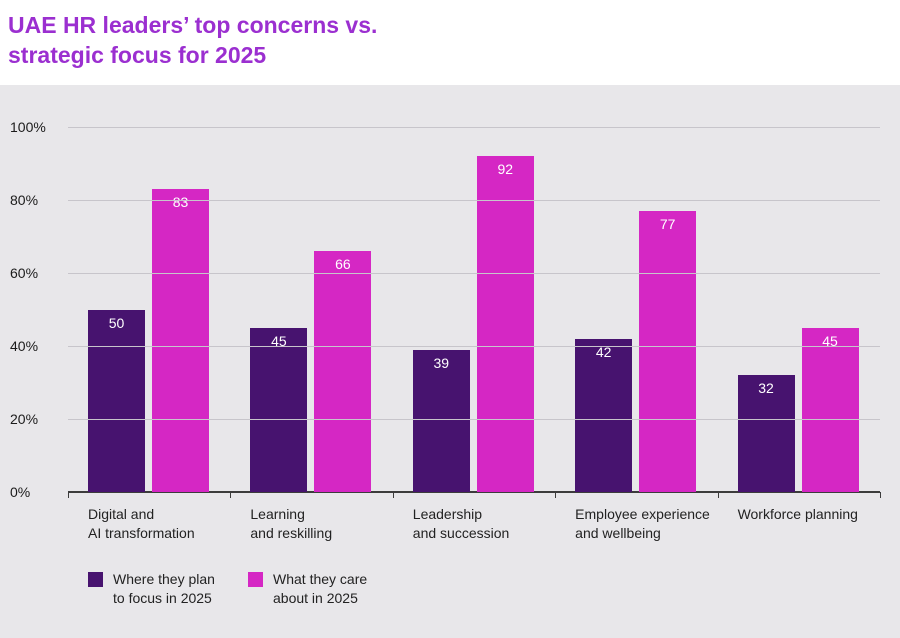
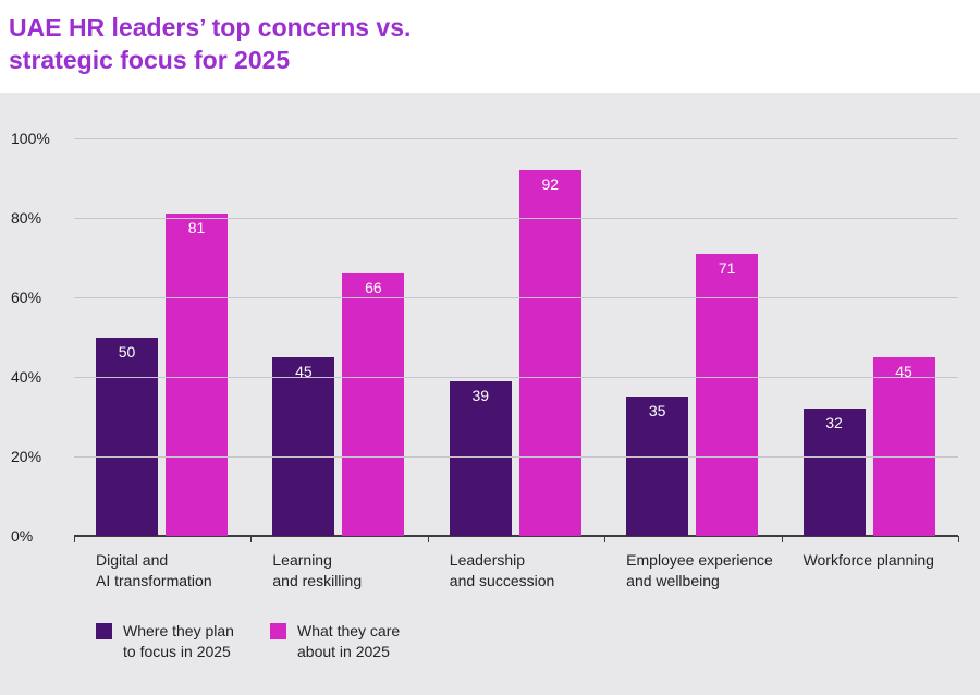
What they care about in 2025/Digital and AI transformation: 83 -> 81
Where they plan to focus in 2025/Employee experience and wellbeing: 42 -> 35
What they care about in 2025/Employee experience and wellbeing: 77 -> 71
